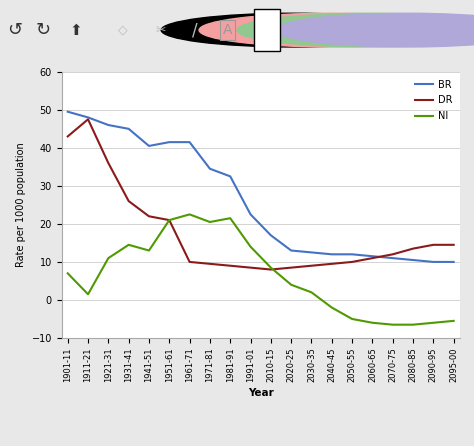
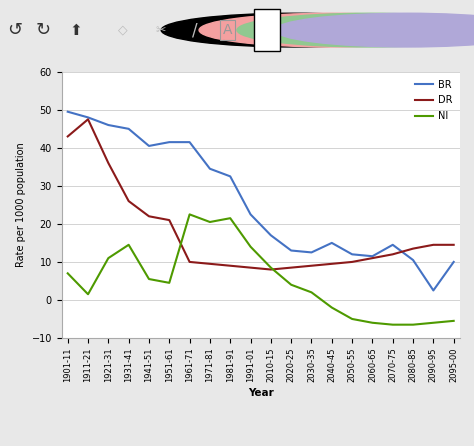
NI/1941-51: 13.0 -> 5.5
NI/1951-61: 21.0 -> 4.5
BR/2040-45: 12.0 -> 15.0
BR/2070-75: 11.0 -> 14.5
BR/2090-95: 10.0 -> 2.5
